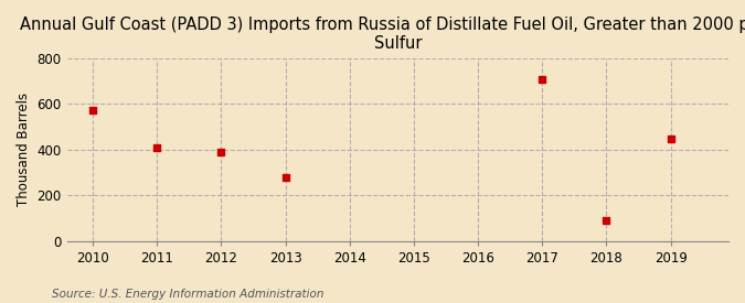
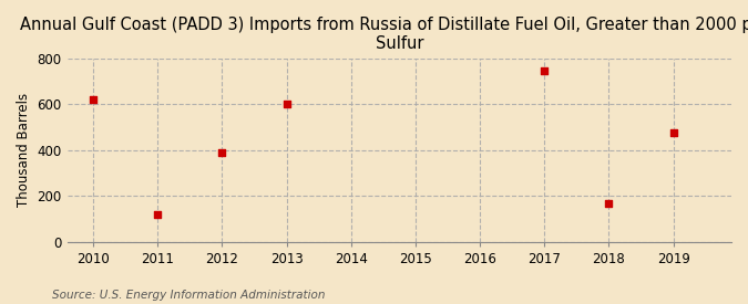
2010: 570 -> 621
2011: 410 -> 120
2013: 280 -> 600
2017: 705 -> 748
2018: 90 -> 168
2019: 445 -> 478
